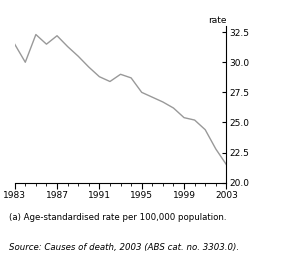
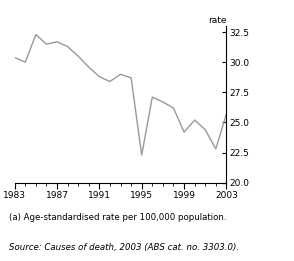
1983: 31.5 -> 30.4
1987: 32.2 -> 31.7
1995: 27.5 -> 22.3
1999: 25.4 -> 24.2
2003: 21.5 -> 25.7
